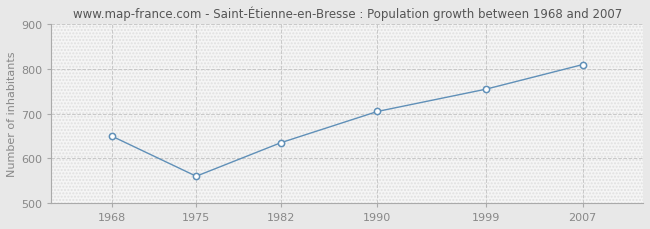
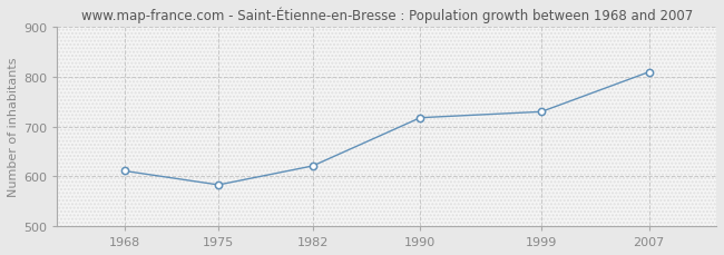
1968: 650 -> 611
1975: 560 -> 583
1982: 635 -> 621
1990: 705 -> 718
1999: 755 -> 730
